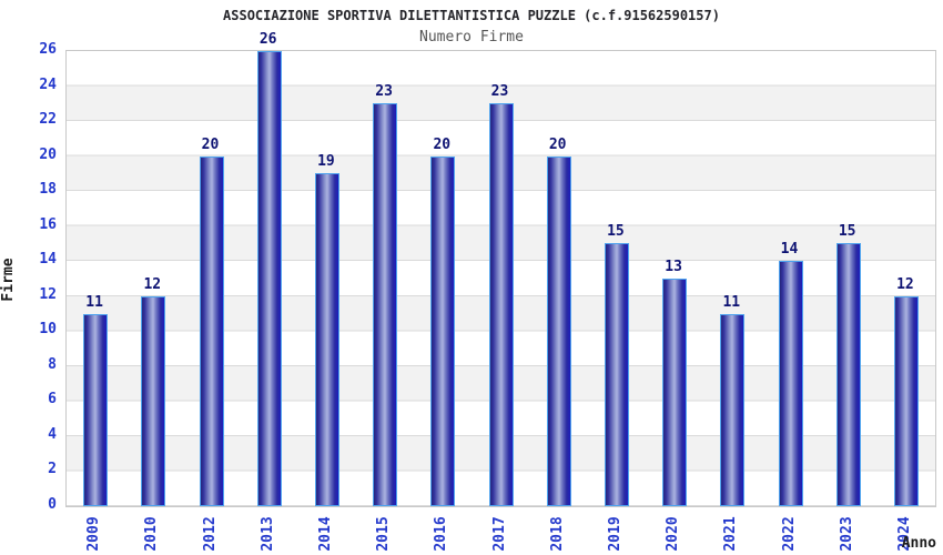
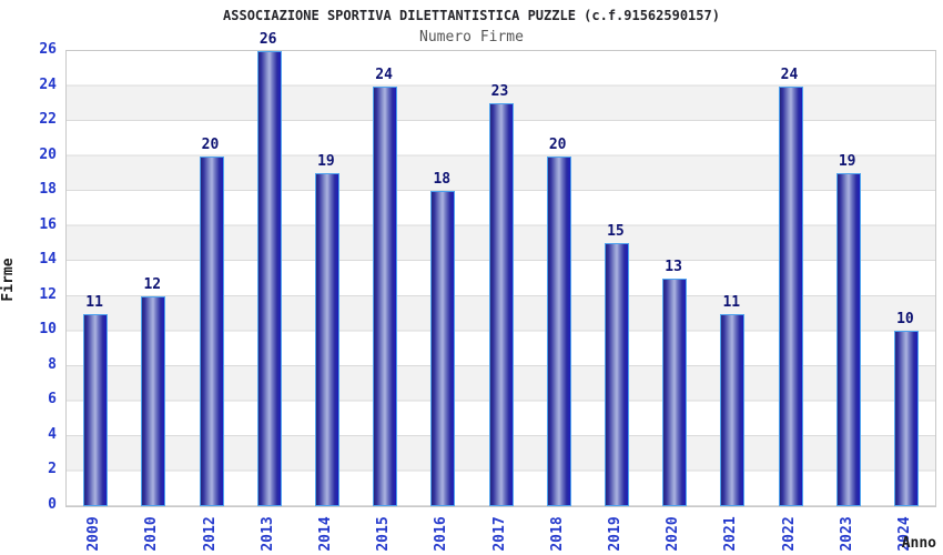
2015: 23 -> 24
2016: 20 -> 18
2022: 14 -> 24
2023: 15 -> 19
2024: 12 -> 10
